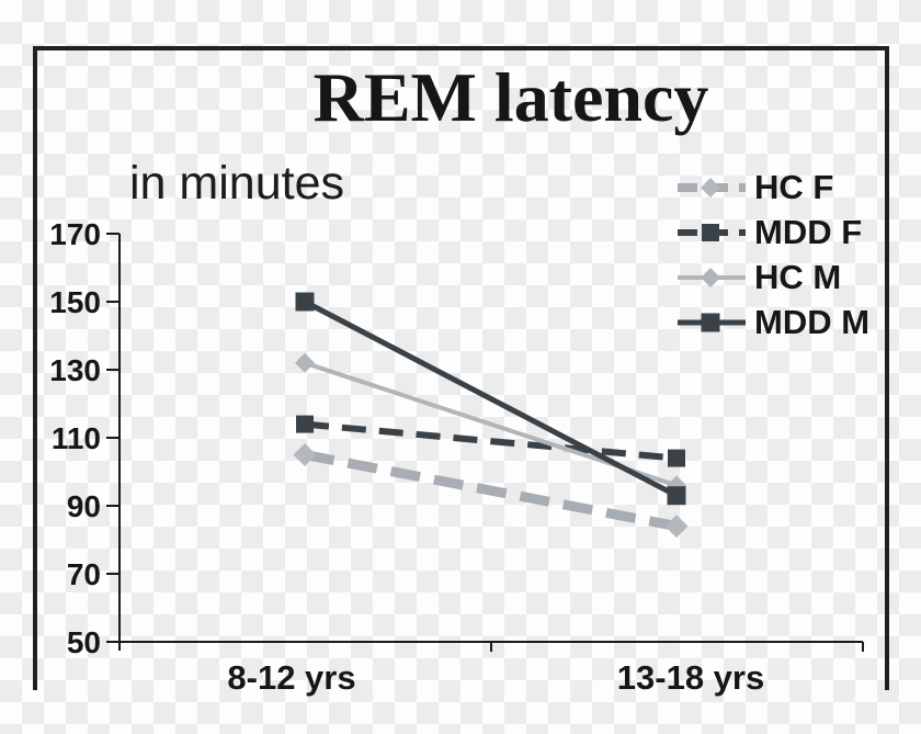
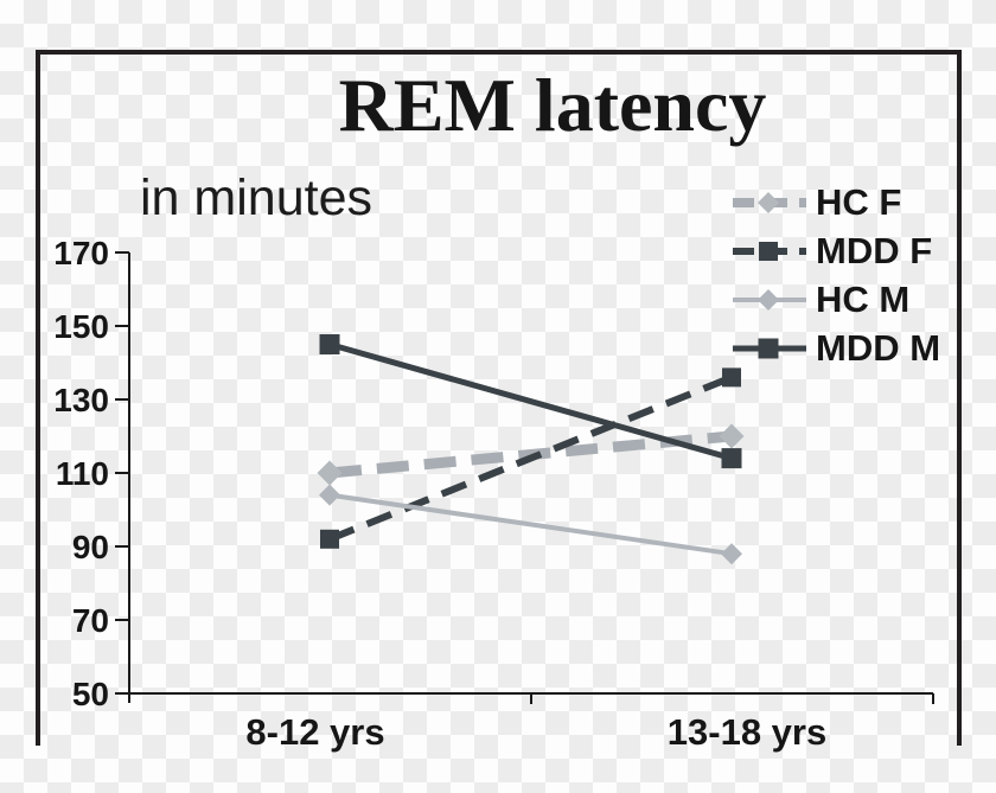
HC F/8-12 yrs: 105 -> 110
MDD F/8-12 yrs: 114 -> 92
HC M/8-12 yrs: 132 -> 104
MDD M/8-12 yrs: 150 -> 145
HC F/13-18 yrs: 84 -> 120
MDD F/13-18 yrs: 104 -> 136
HC M/13-18 yrs: 96 -> 88
MDD M/13-18 yrs: 93 -> 114
